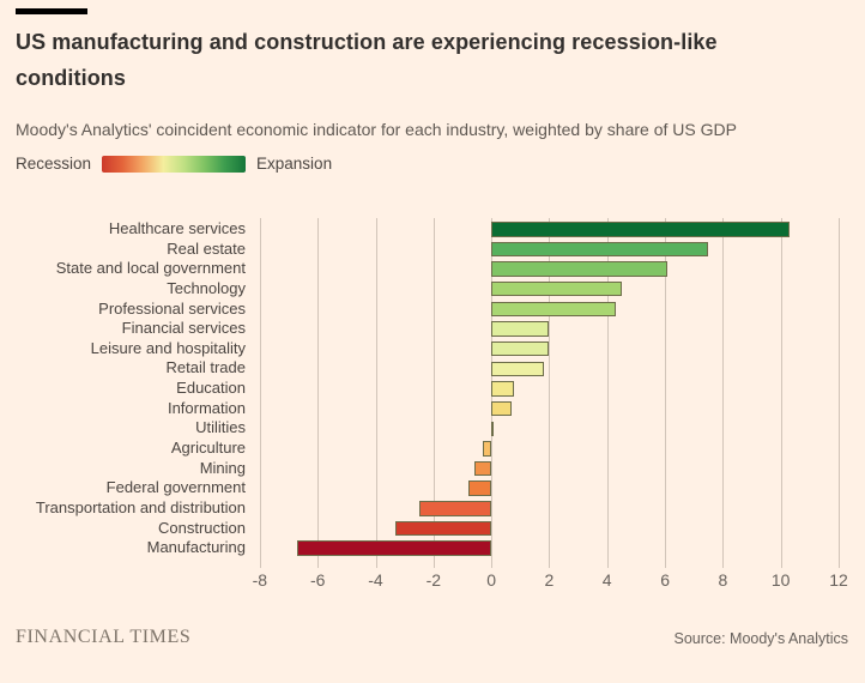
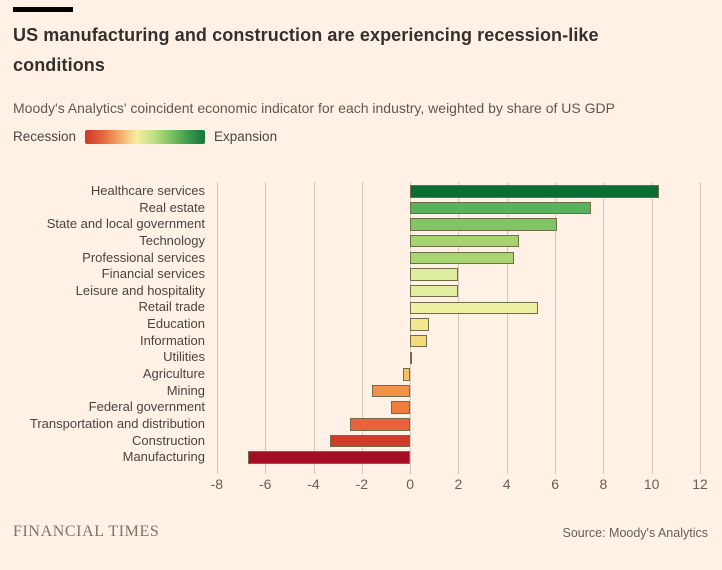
Retail trade: 1.8 -> 5.3
Mining: -0.6 -> -1.6
